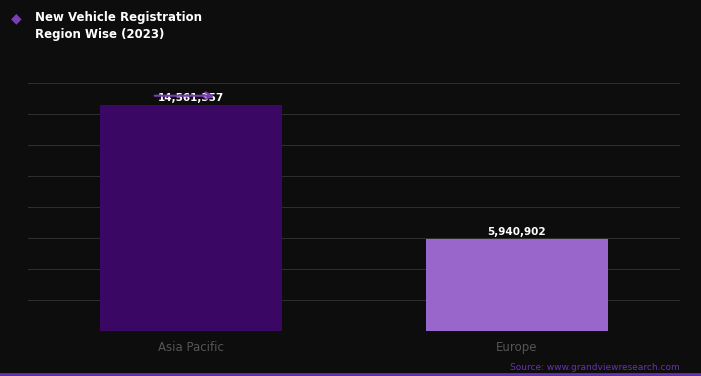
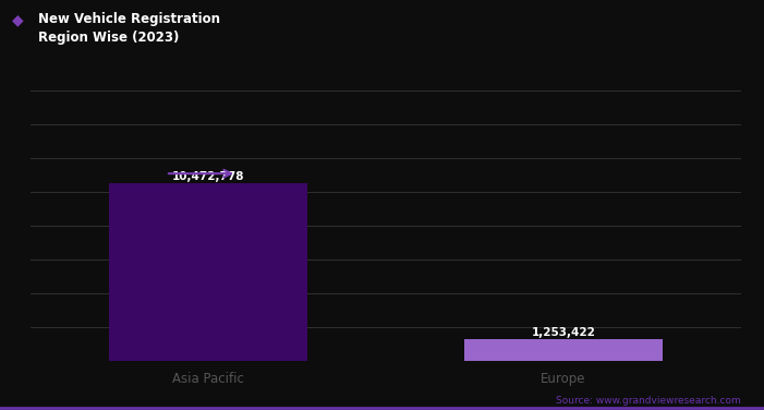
Asia Pacific: 14,561,357 -> 10,472,778
Europe: 5,940,902 -> 1,253,422
